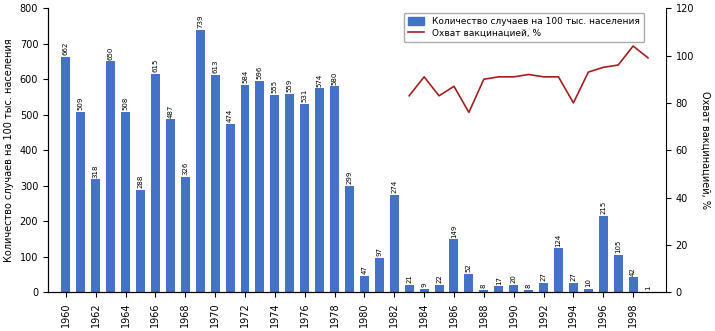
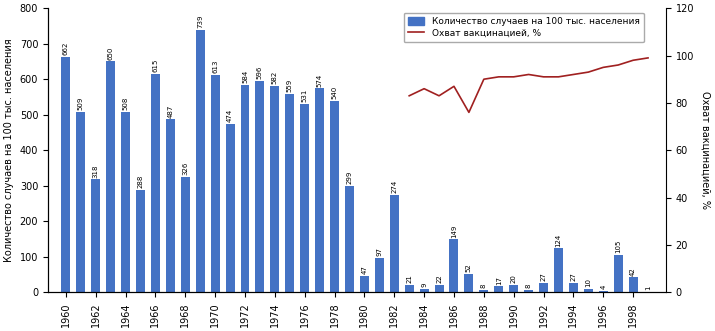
Количество случаев на 100 тыс. населения/1974: 555 -> 582
Количество случаев на 100 тыс. населения/1978: 580 -> 540
Охват вакцинацией, %/1984: 91 -> 86
Охват вакцинацией, %/1994: 80 -> 92
Количество случаев на 100 тыс. населения/1996: 215 -> 4
Охват вакцинацией, %/1998: 104 -> 98
